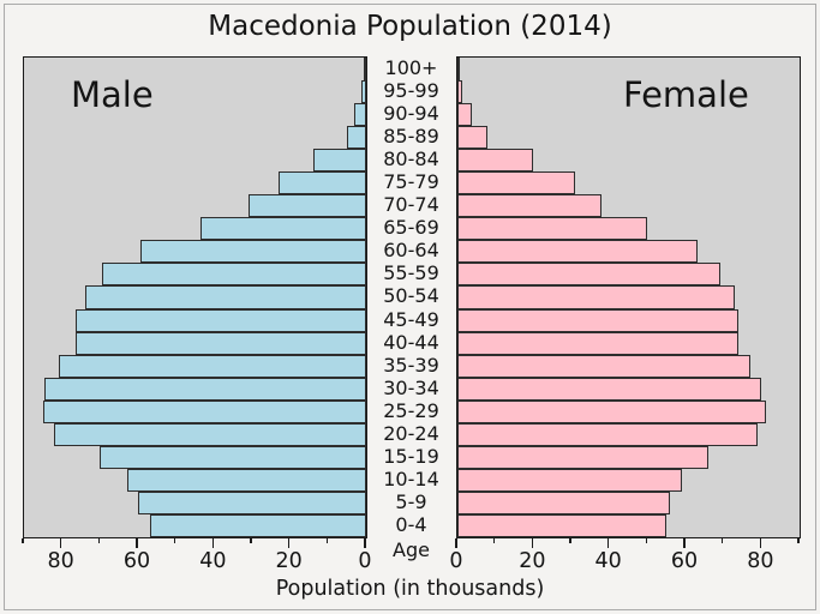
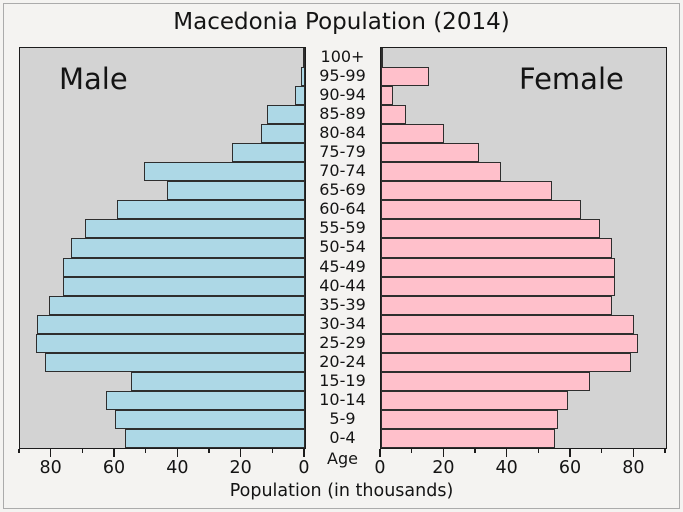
Female/95-99: 1 -> 15
Male/85-89: 5 -> 12
Male/70-74: 31 -> 51
Female/65-69: 50 -> 54
Female/35-39: 77 -> 73
Male/15-19: 70 -> 55
